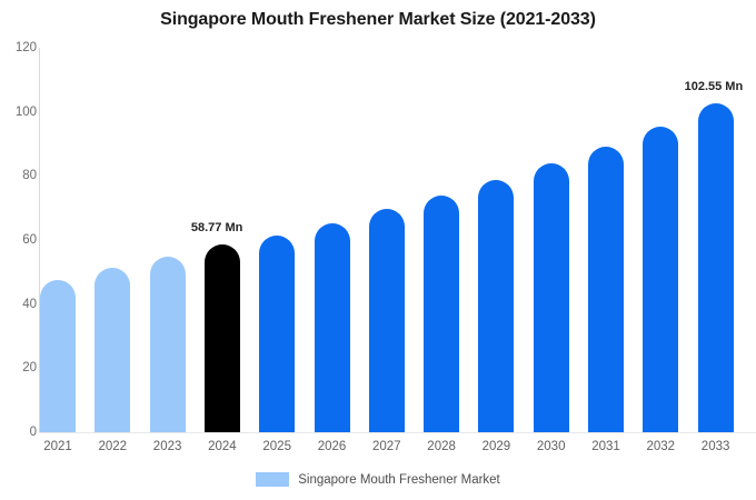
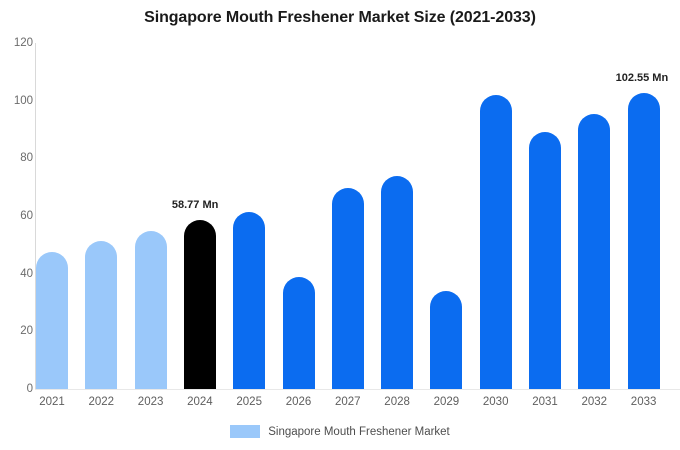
2026: 65 -> 39
2029: 79 -> 34
2030: 84 -> 102
